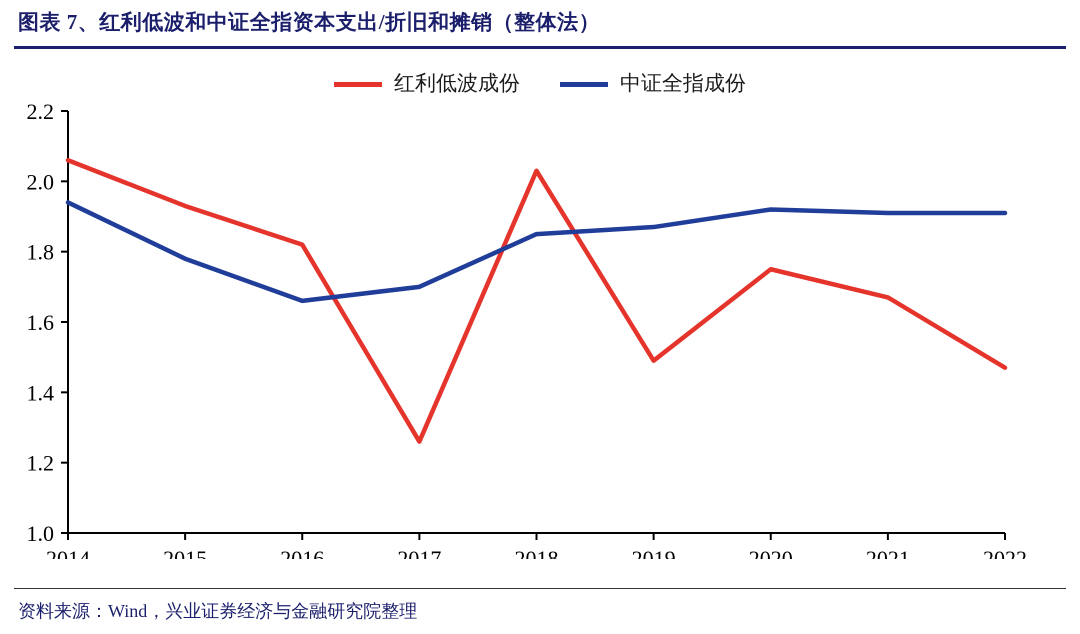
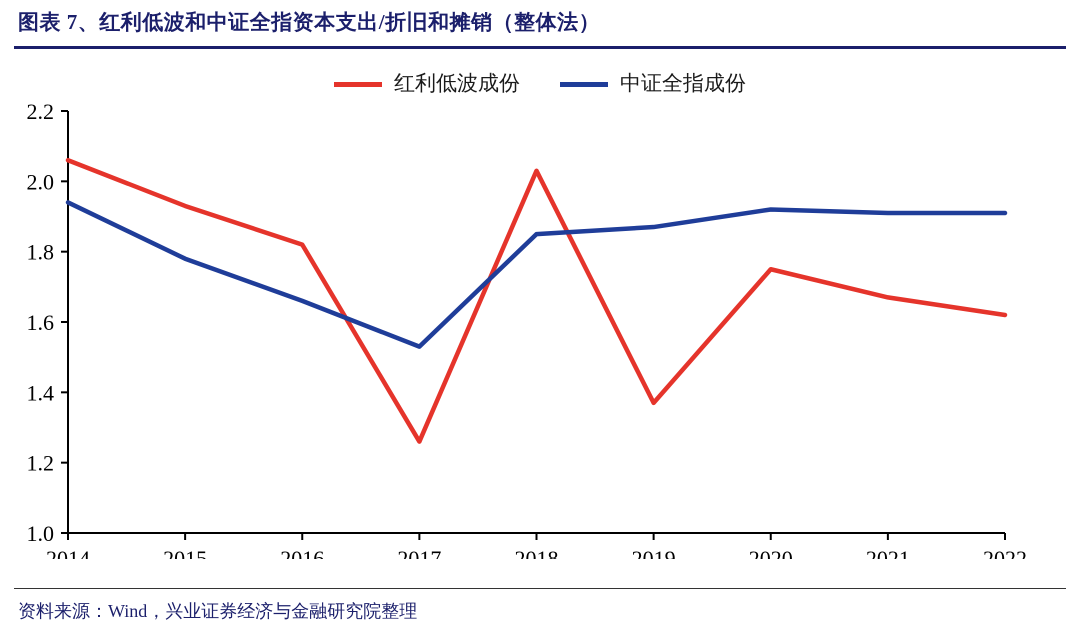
中证全指成份/2017: 1.70 -> 1.53
红利低波成份/2019: 1.49 -> 1.37
红利低波成份/2022: 1.47 -> 1.62
